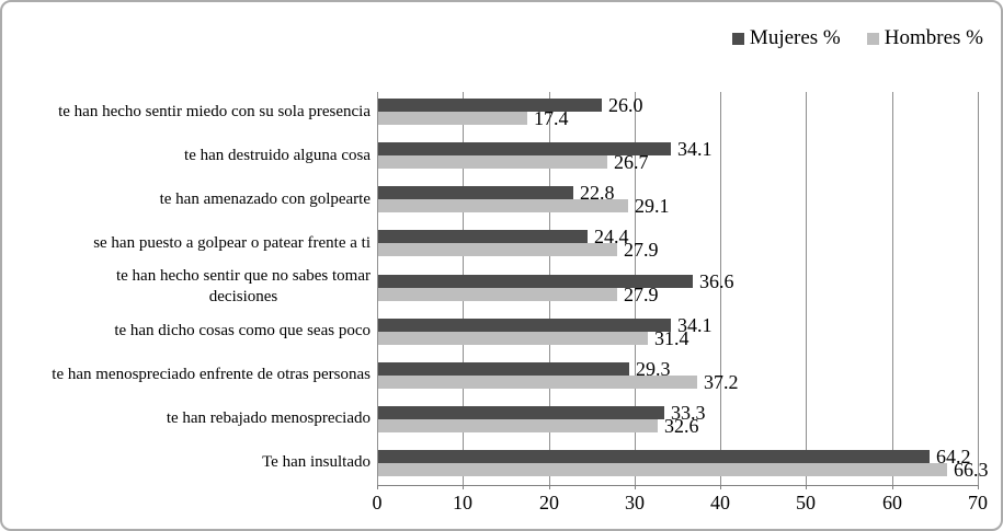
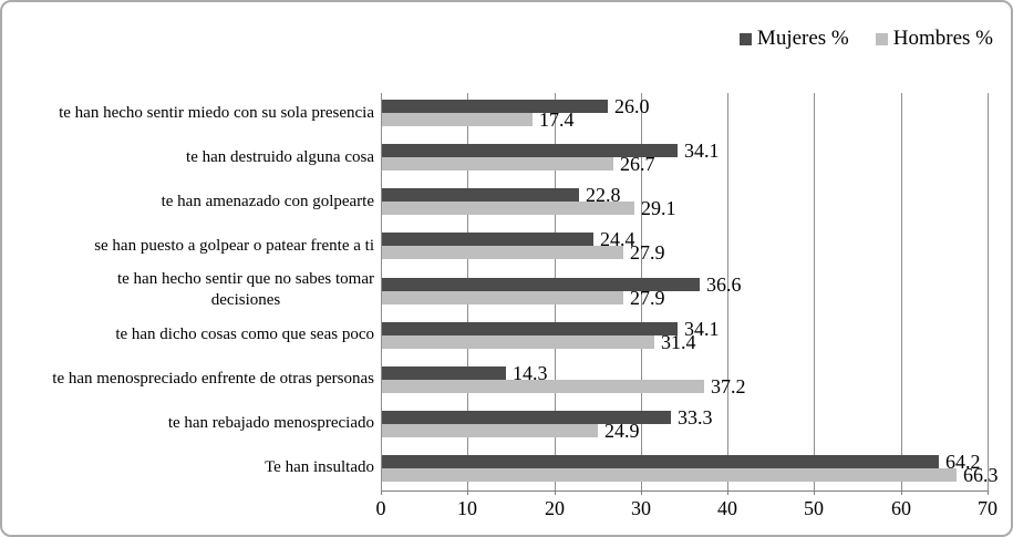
Mujeres %/te han menospreciado enfrente de otras personas: 29.3 -> 14.3
Hombres %/te han rebajado menospreciado: 32.6 -> 24.9
